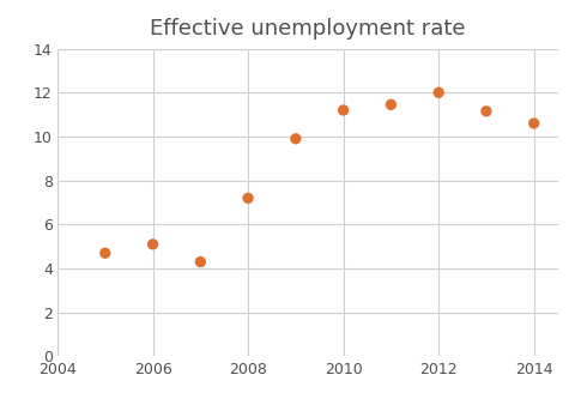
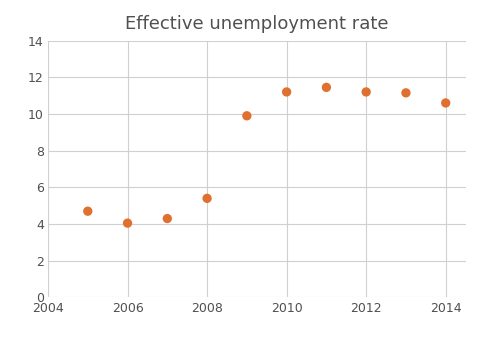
2006: 5.1 -> 4.0
2008: 7.2 -> 5.4
2012: 12.0 -> 11.2
